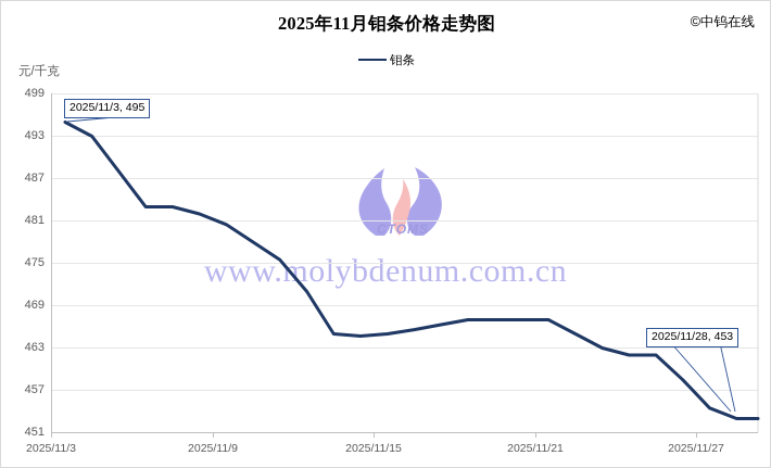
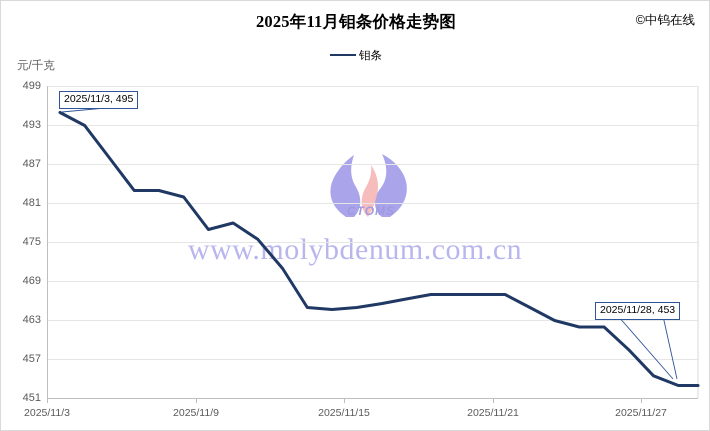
2025/11/9: 480 -> 477
